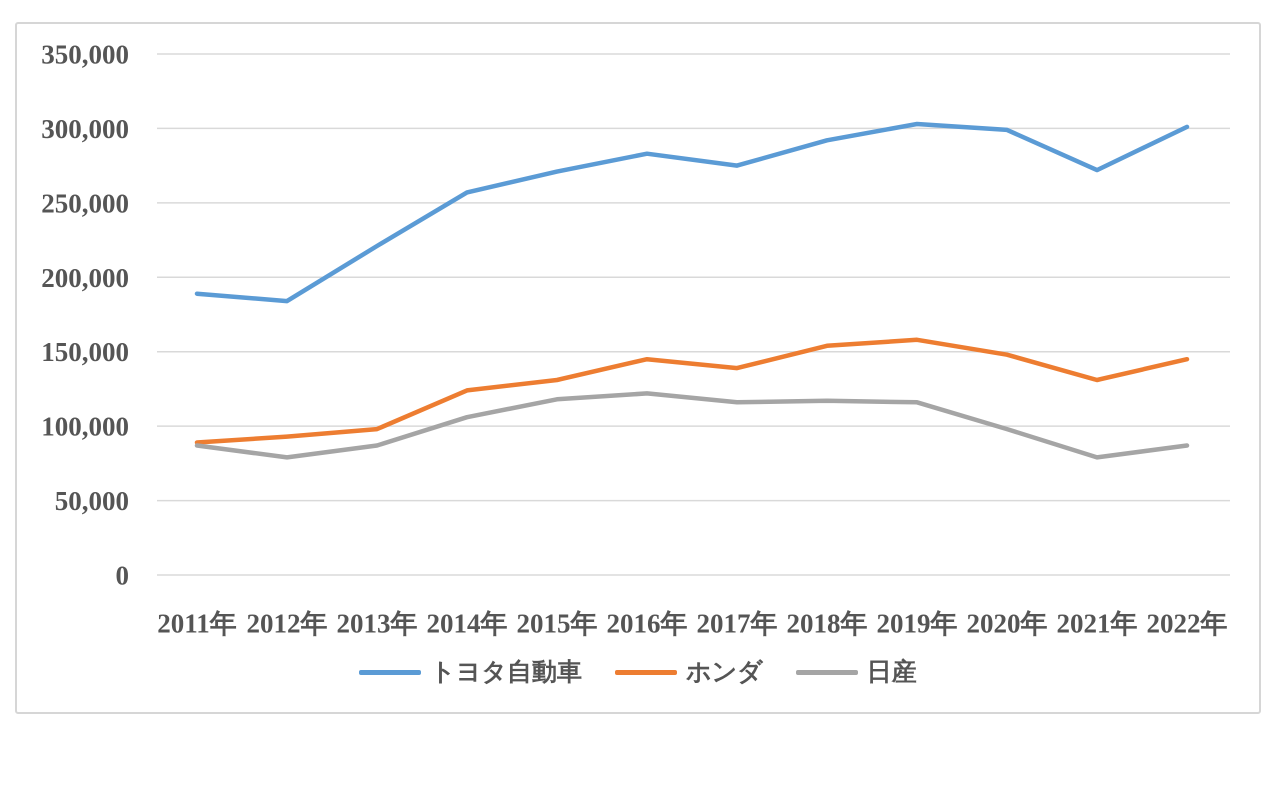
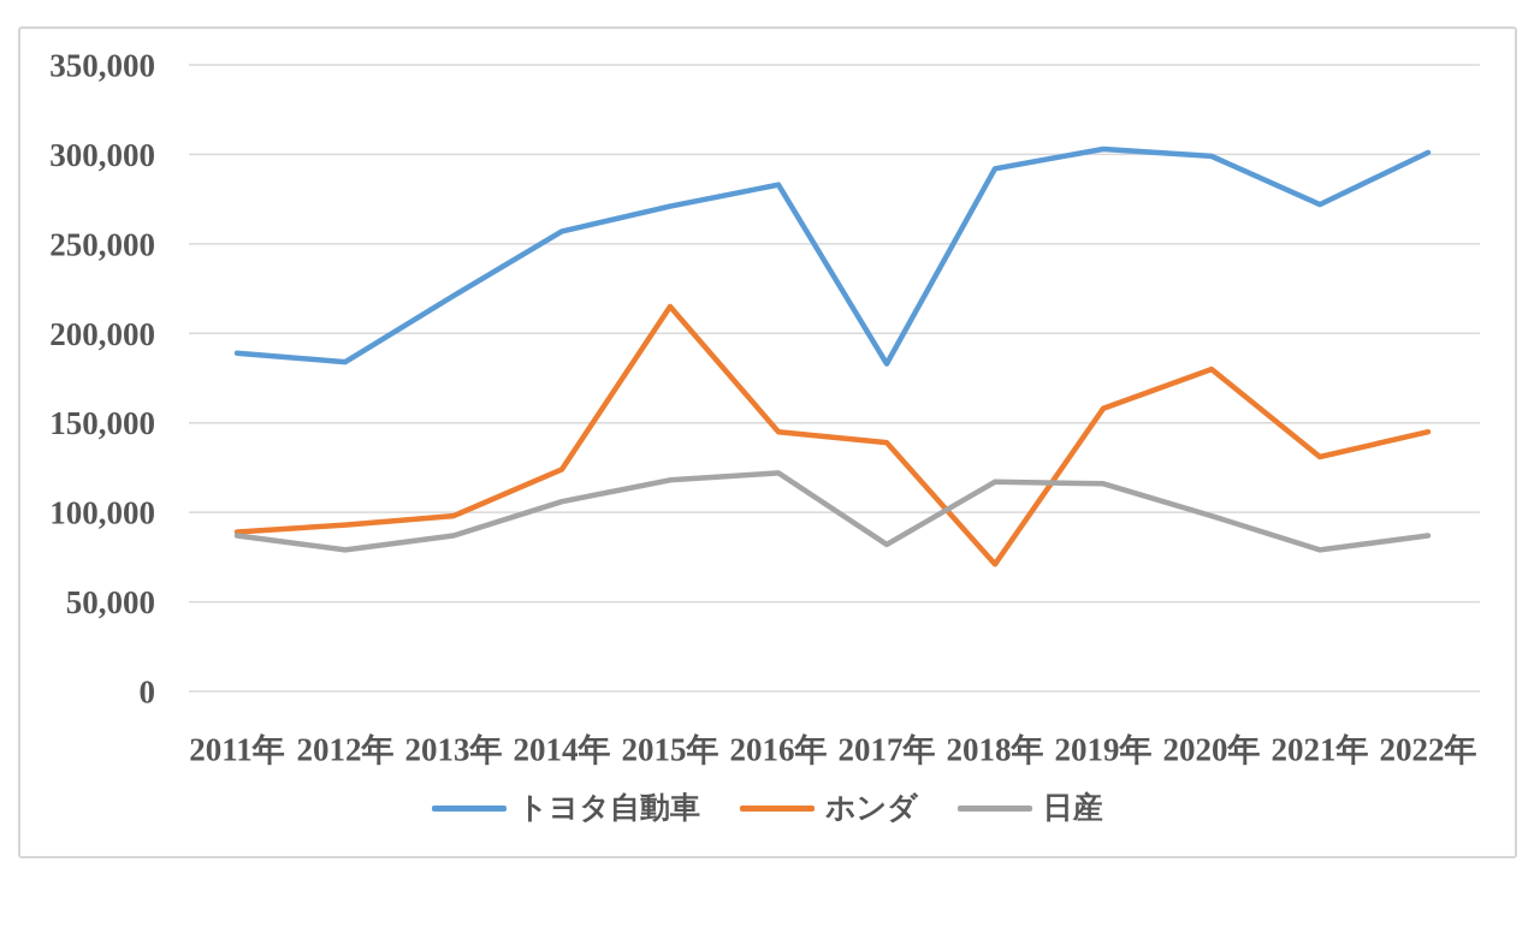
ホンダ/2015年: 131000 -> 215000
トヨタ自動車/2017年: 275000 -> 183000
日産/2017年: 116000 -> 82000
ホンダ/2018年: 154000 -> 71000
ホンダ/2020年: 148000 -> 180000
